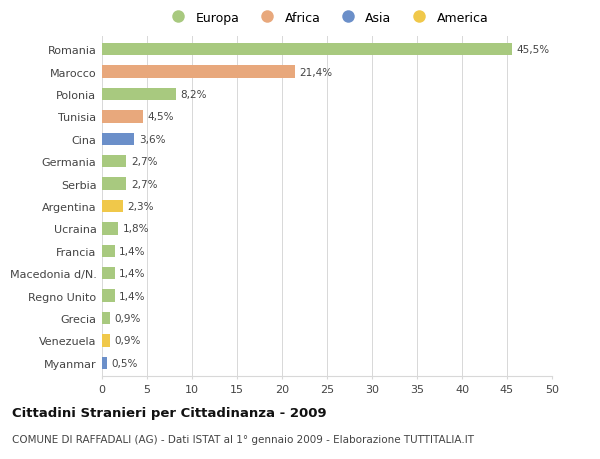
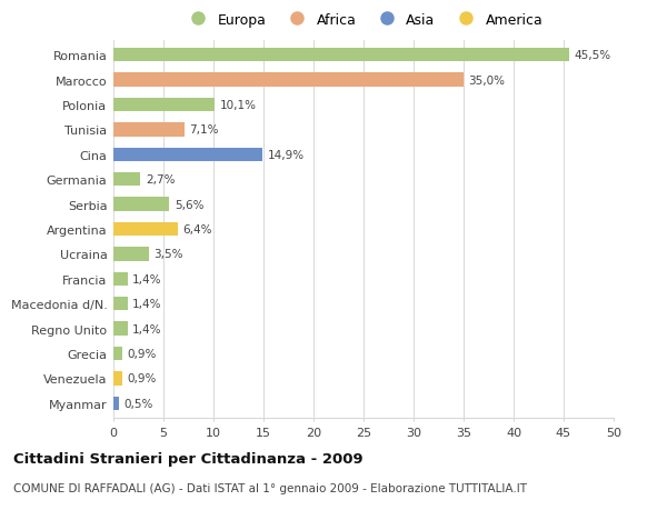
Marocco: 21,4% -> 35,0%
Polonia: 8,2% -> 10,1%
Tunisia: 4,5% -> 7,1%
Cina: 3,6% -> 14,9%
Serbia: 2,7% -> 5,6%
Argentina: 2,3% -> 6,4%
Ucraina: 1,8% -> 3,5%
